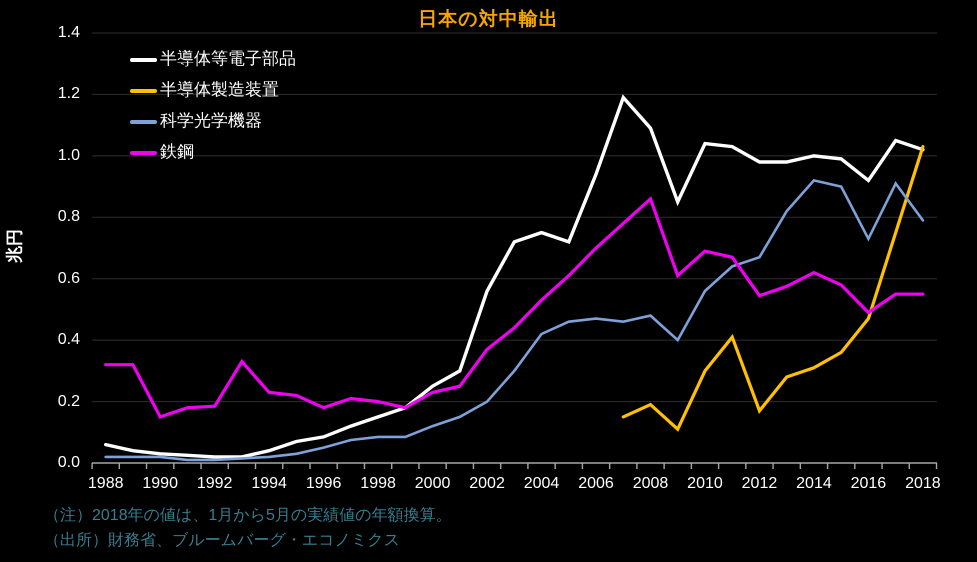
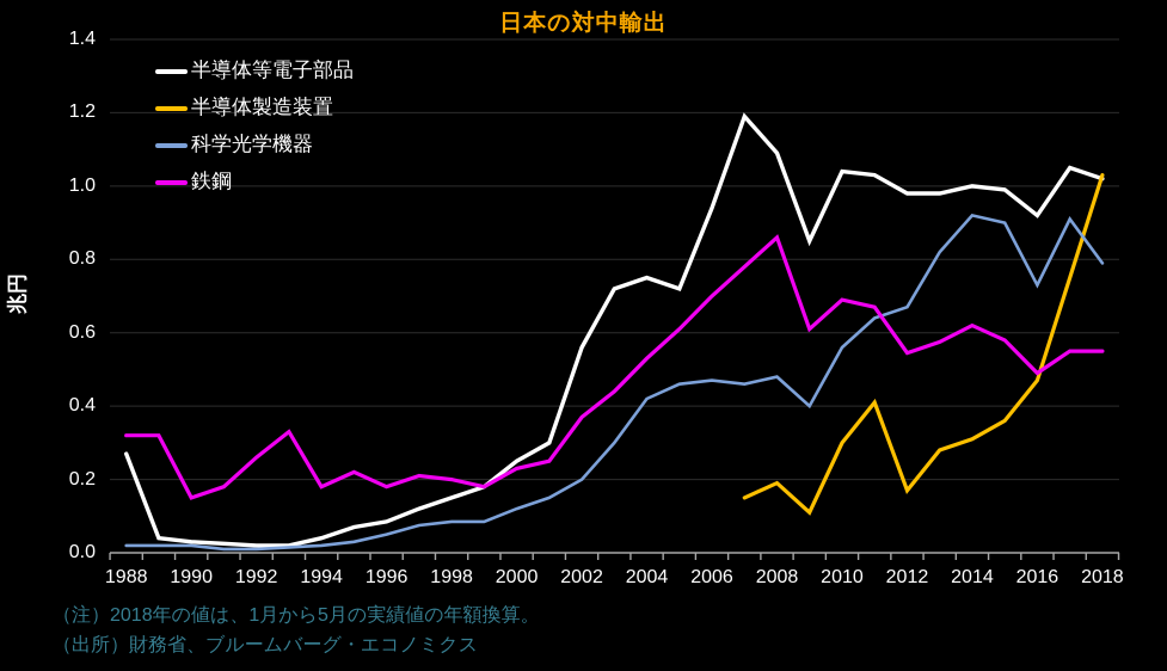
半導体等電子部品/1988: 0.06 -> 0.27
鉄鋼/1992: 0.18 -> 0.26
鉄鋼/1994: 0.23 -> 0.18
